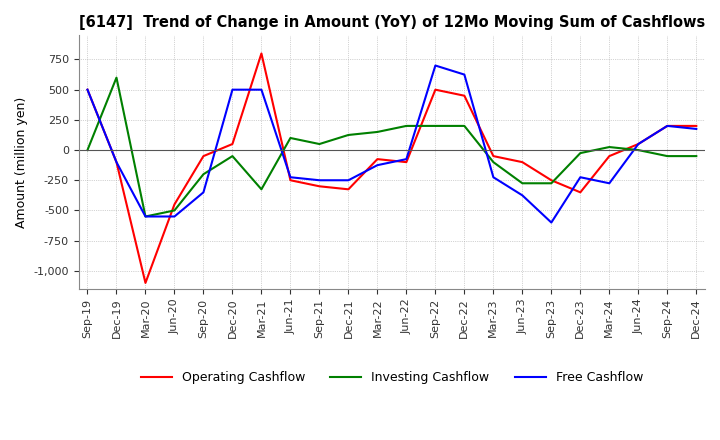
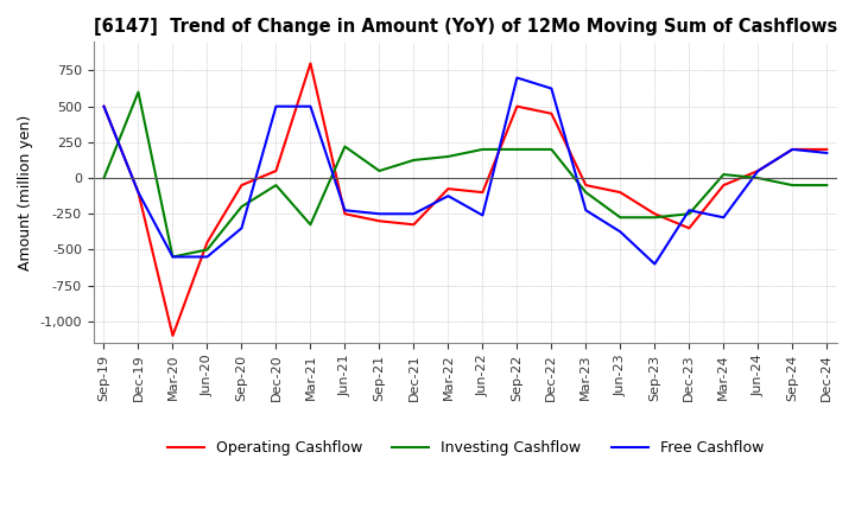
Investing Cashflow/Jun-21: 100 -> 220
Free Cashflow/Jun-22: -80 -> -260
Investing Cashflow/Dec-23: -20 -> -250
